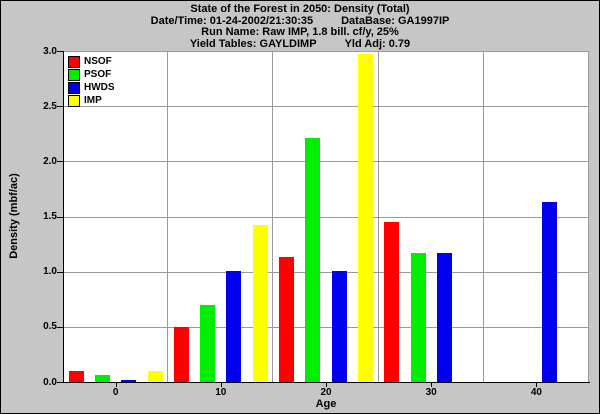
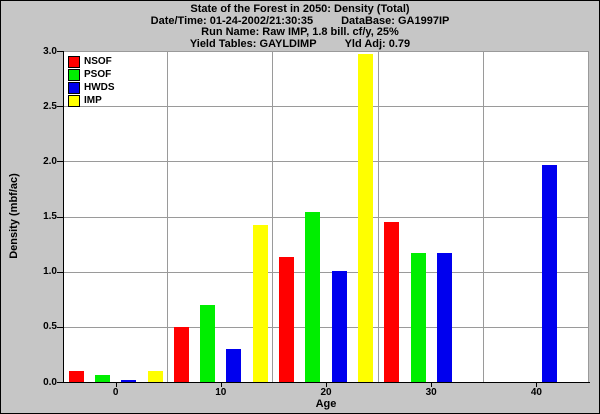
HWDS/10: 1.01 -> 0.30
PSOF/20: 2.21 -> 1.54
HWDS/40: 1.63 -> 1.97
